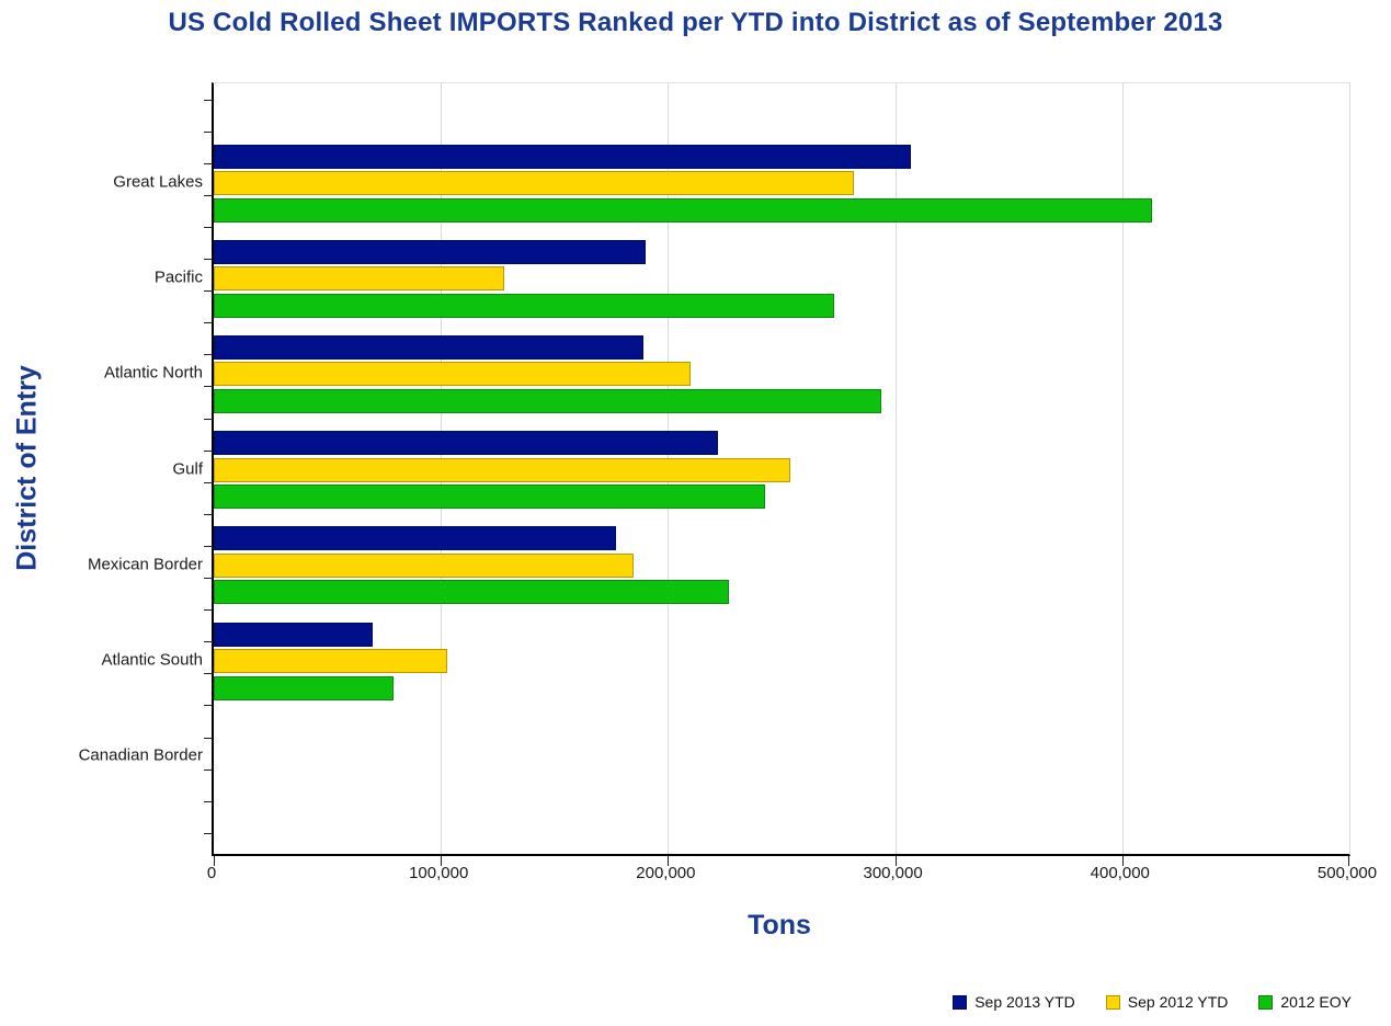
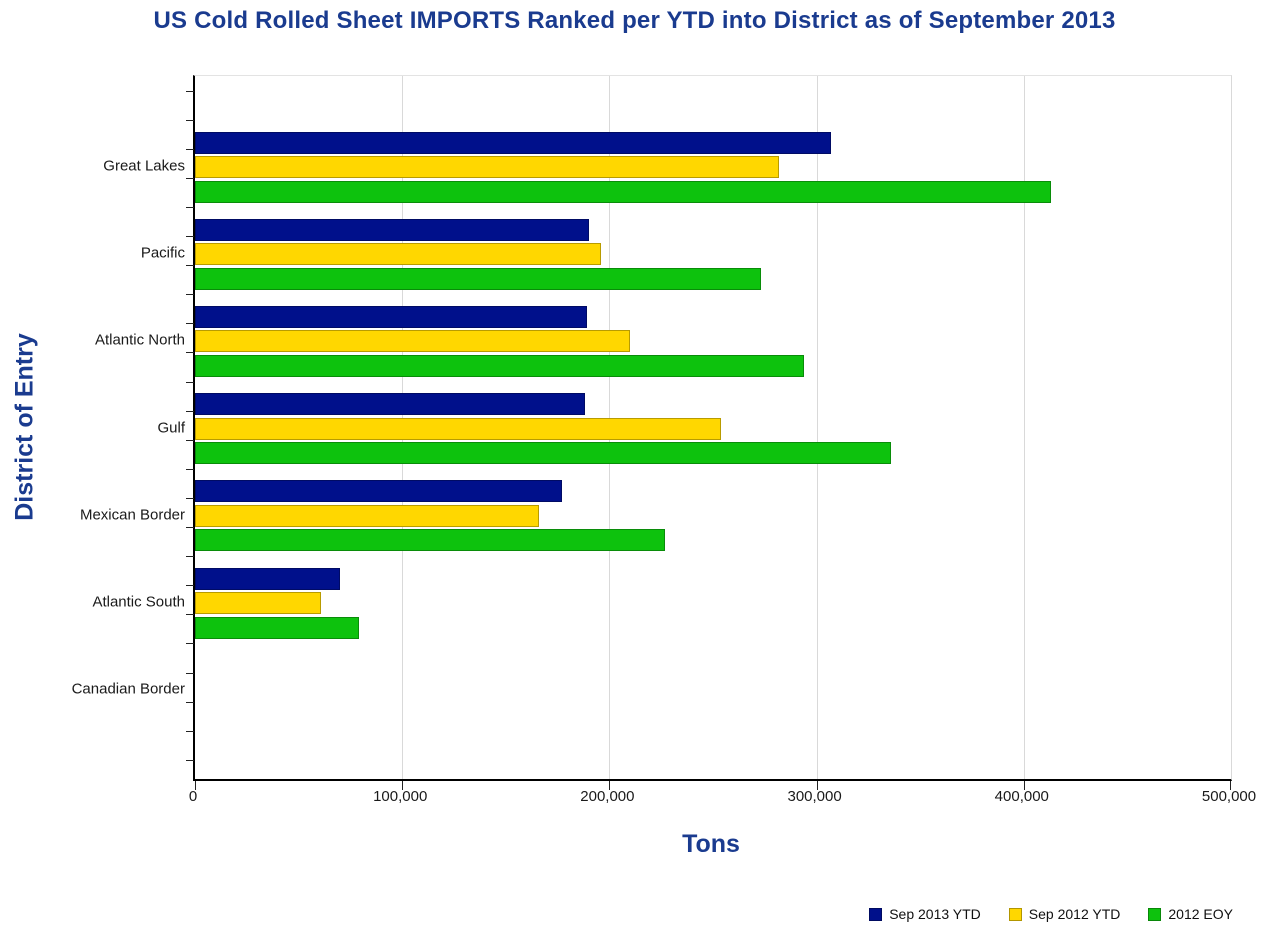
Sep 2012 YTD/Pacific: 128000 -> 196000
Sep 2013 YTD/Gulf: 222000 -> 188000
2012 EOY/Gulf: 243000 -> 336000
Sep 2012 YTD/Mexican Border: 185000 -> 166000
Sep 2012 YTD/Atlantic South: 103000 -> 61000
